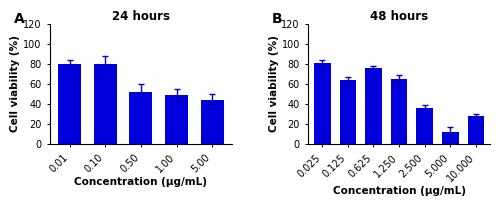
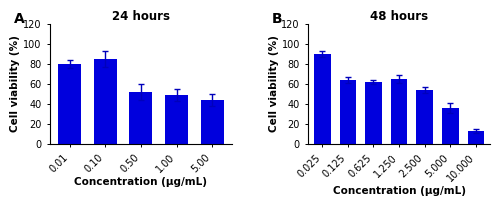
24 hours/0.10: 80 -> 85
48 hours/0.025: 81 -> 90
48 hours/0.625: 76 -> 62
48 hours/2.500: 36 -> 54
48 hours/5.000: 12 -> 36
48 hours/10.000: 28 -> 13
